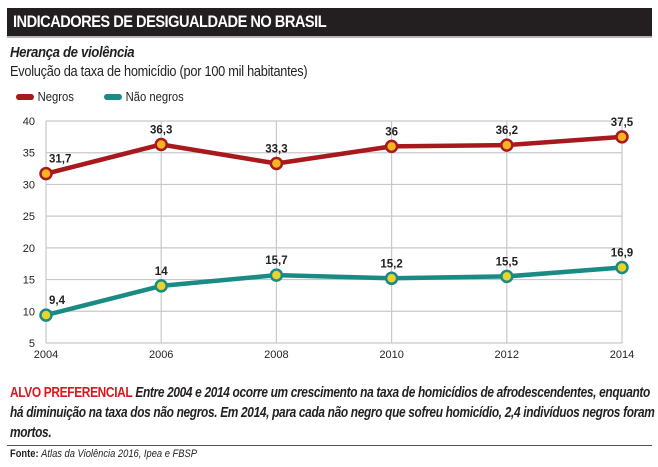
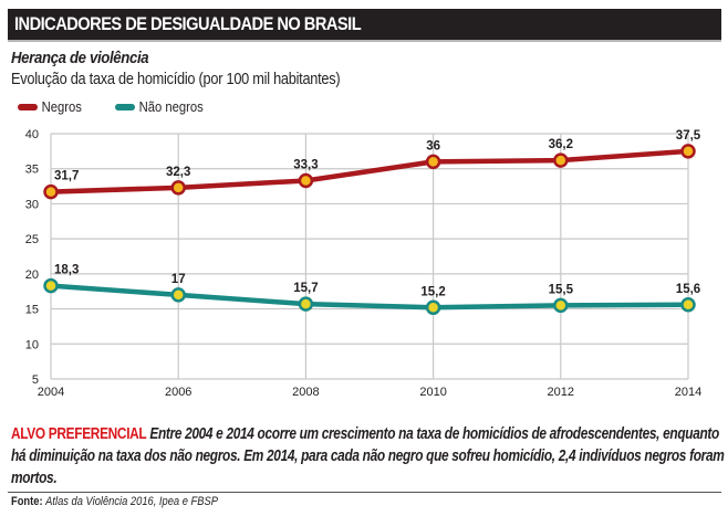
Não negros/2004: 9,4 -> 18,3
Negros/2006: 36,3 -> 32,3
Não negros/2006: 14 -> 17
Não negros/2014: 16,9 -> 15,6
